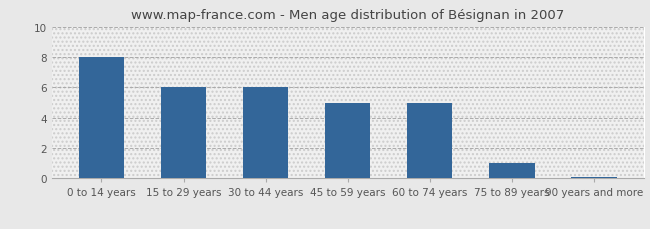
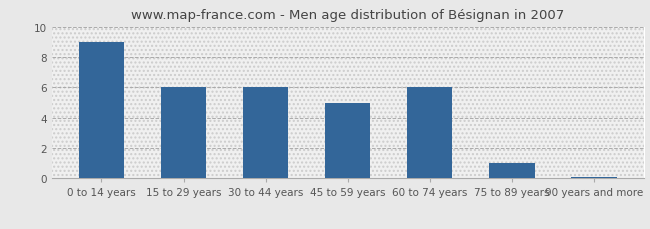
0 to 14 years: 8.0 -> 9.0
60 to 74 years: 5.0 -> 6.0
